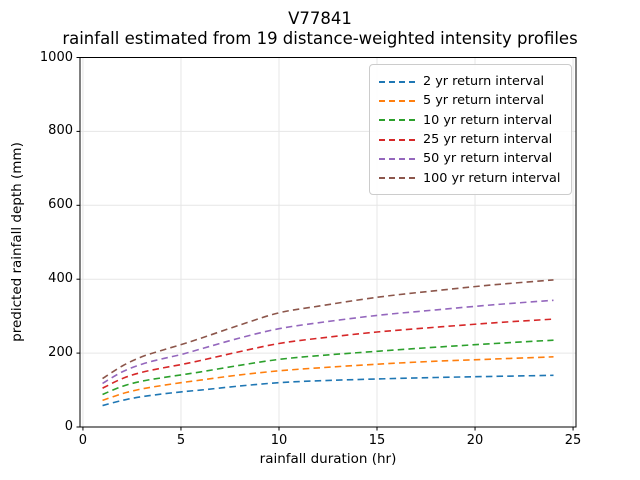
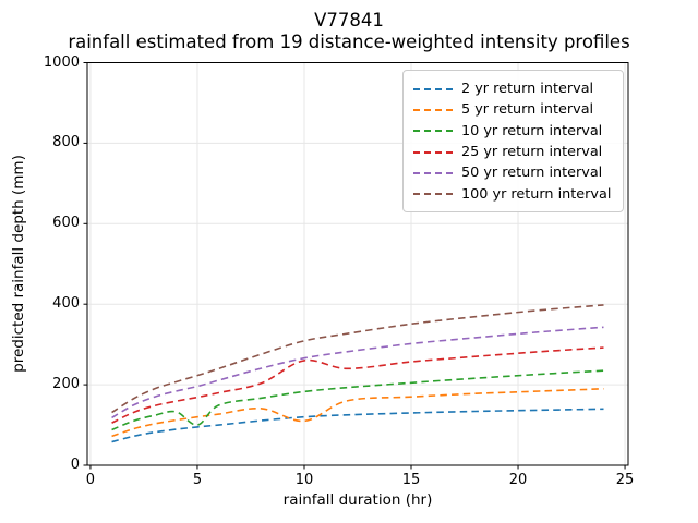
10 yr return interval/5: 140 -> 100
5 yr return interval/10: 150 -> 110
25 yr return interval/10: 230 -> 260
